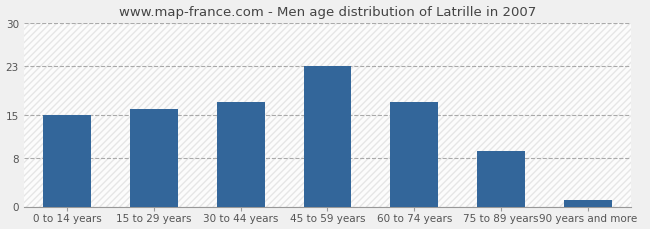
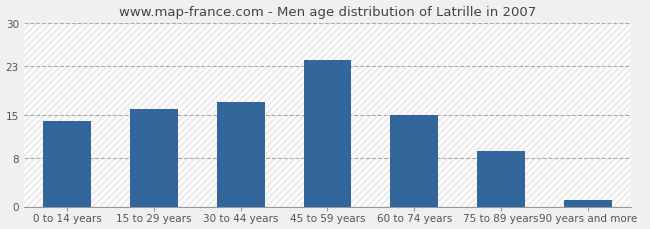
0 to 14 years: 15 -> 14
45 to 59 years: 23 -> 24
60 to 74 years: 17 -> 15
